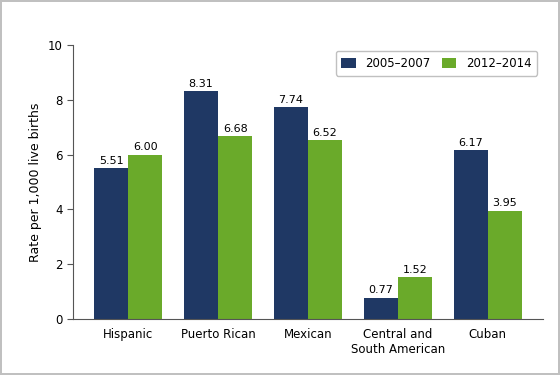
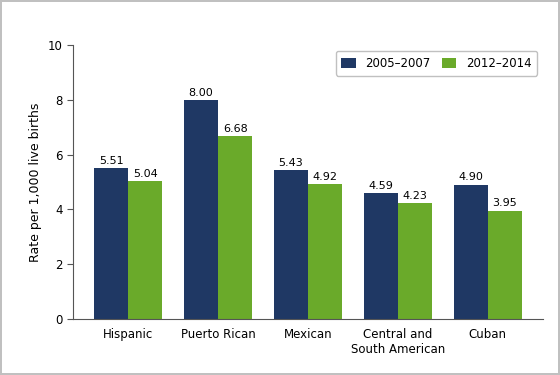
2012–2014/Hispanic: 6.00 -> 5.04
2005–2007/Puerto Rican: 8.31 -> 8.00
2005–2007/Mexican: 7.74 -> 5.43
2012–2014/Mexican: 6.52 -> 4.92
2005–2007/Central and South American: 0.77 -> 4.59
2012–2014/Central and South American: 1.52 -> 4.23
2005–2007/Cuban: 6.17 -> 4.90
